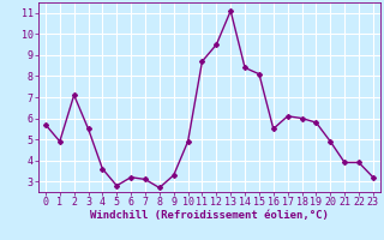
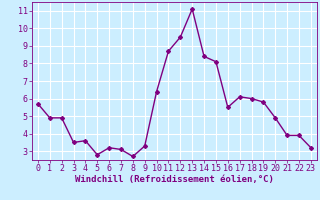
2: 7.1 -> 4.9
3: 5.5 -> 3.5
10: 4.9 -> 6.4
